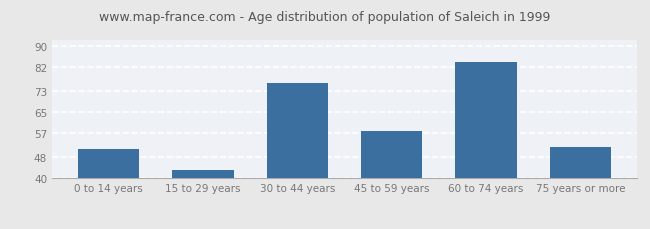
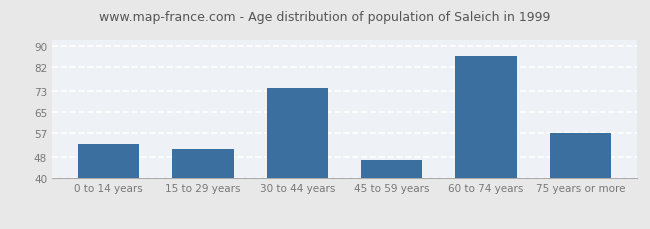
0 to 14 years: 51 -> 53
15 to 29 years: 43 -> 51
30 to 44 years: 76 -> 74
45 to 59 years: 58 -> 47
60 to 74 years: 84 -> 86
75 years or more: 52 -> 57
